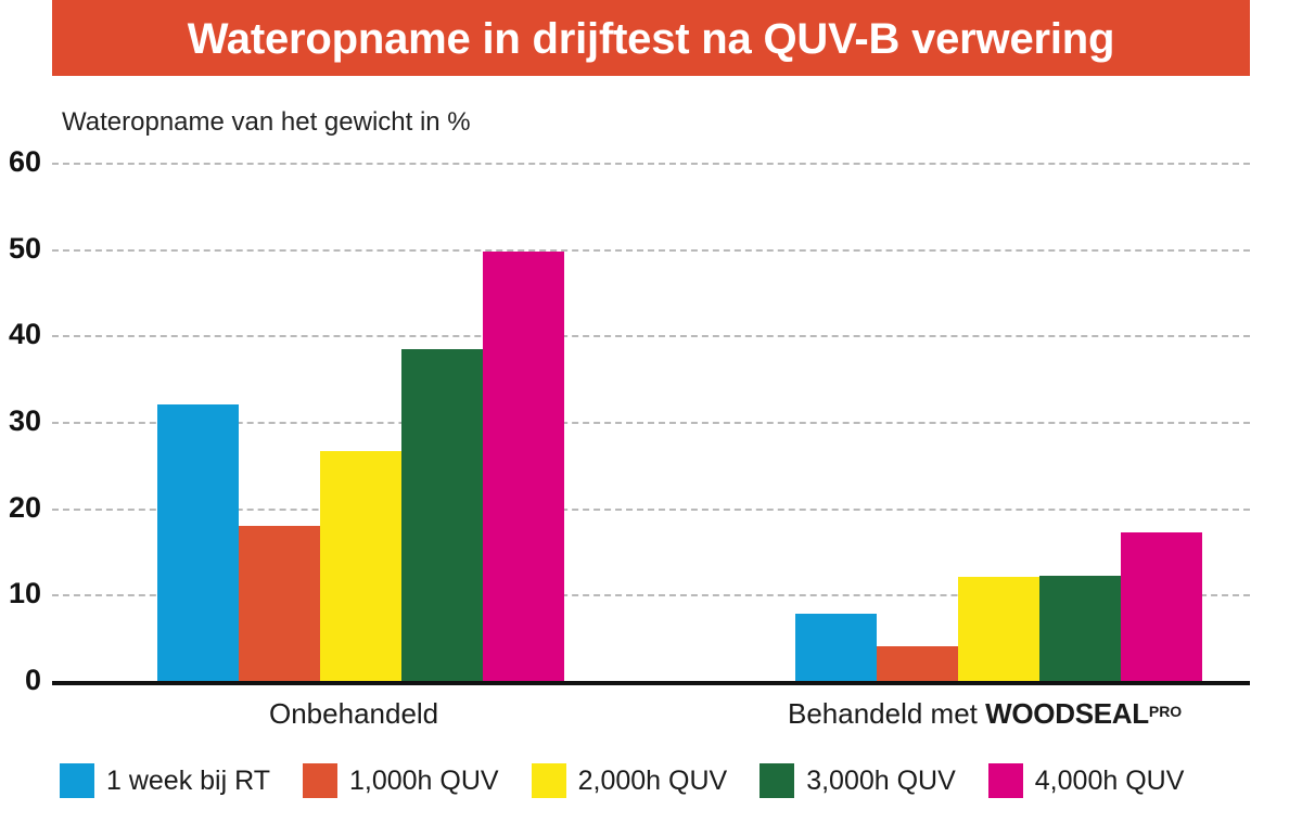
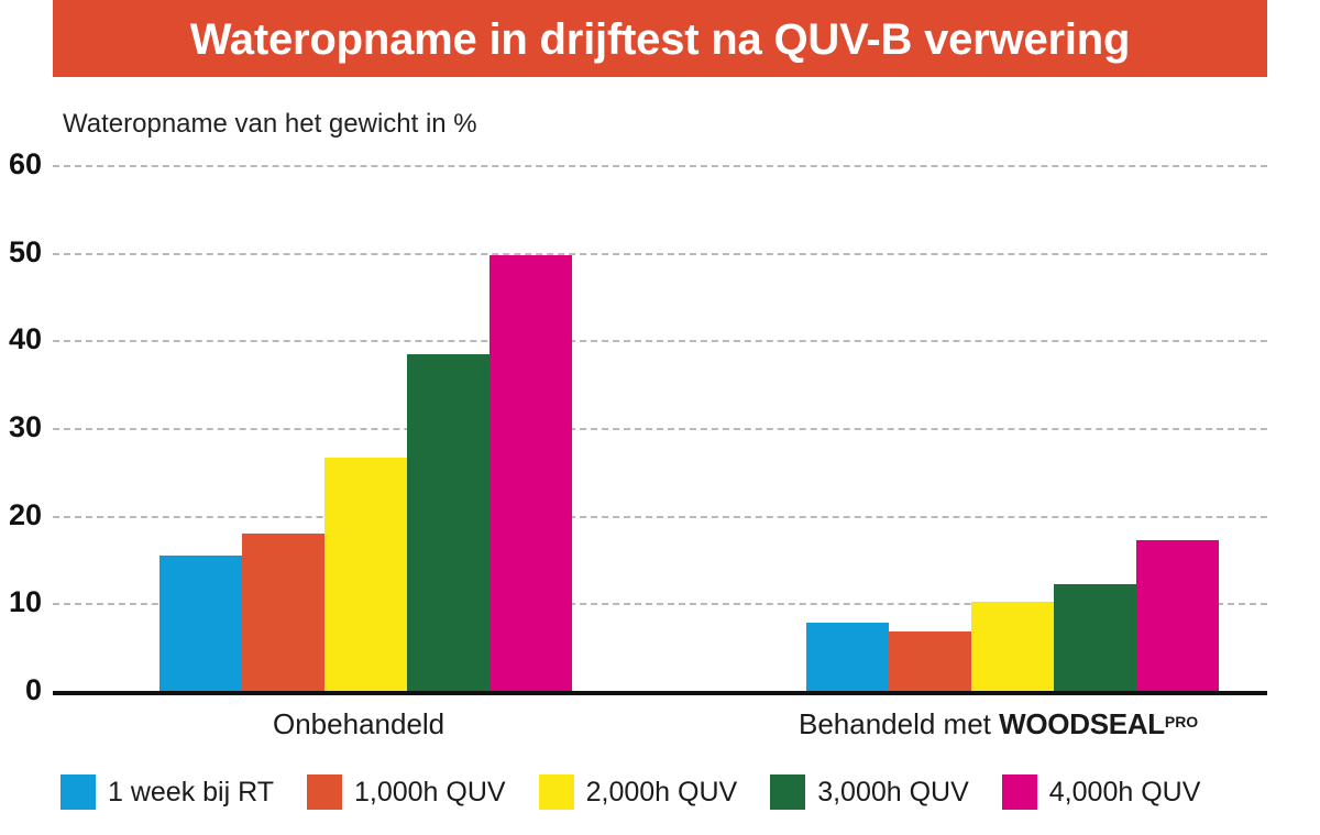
1 week bij RT/Onbehandeld: 32 -> 16
1,000h QUV/Behandeld met WOODSEAL PRO: 4 -> 7
2,000h QUV/Behandeld met WOODSEAL PRO: 12 -> 10
